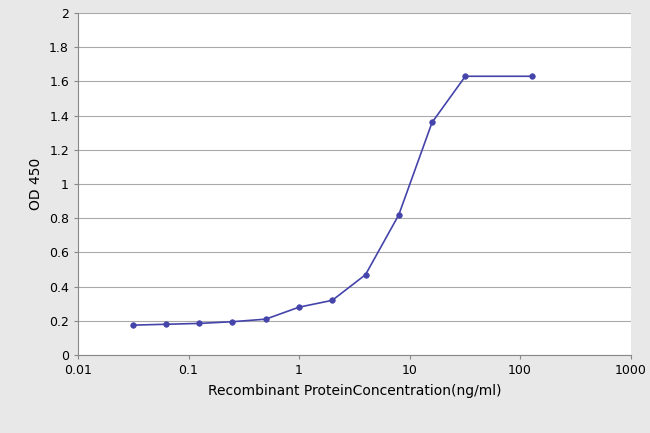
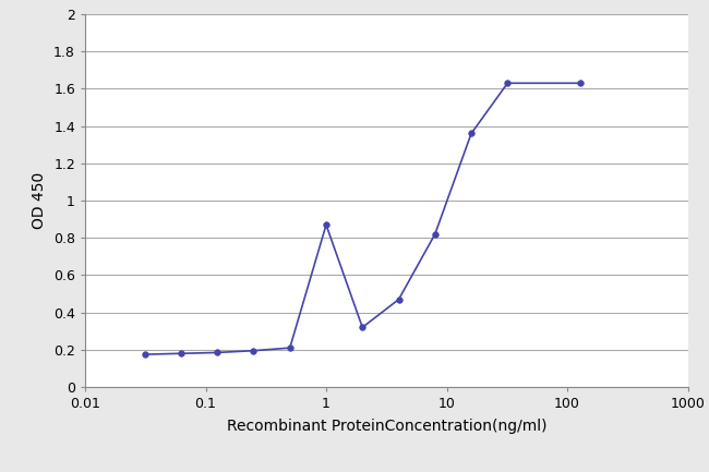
1: 0.28 -> 0.87
